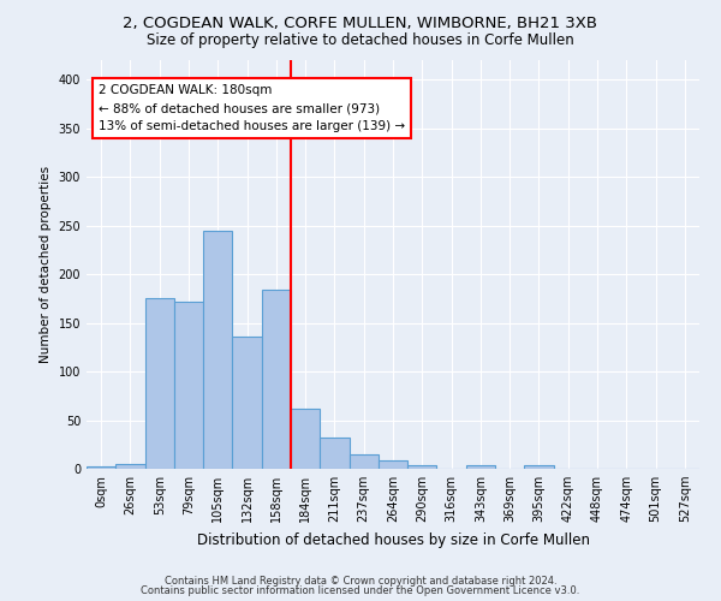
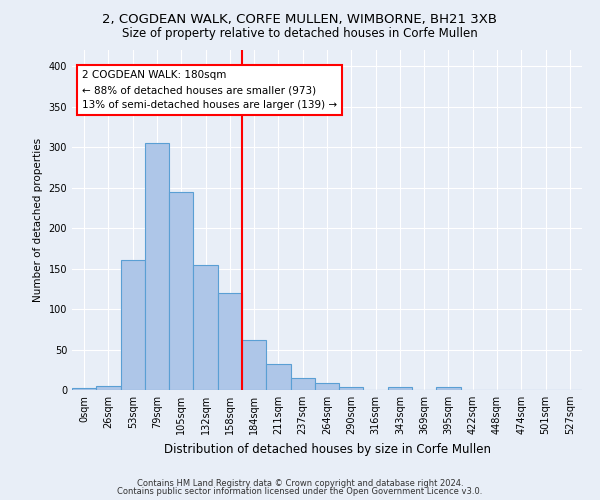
53sqm: 176 -> 160
79sqm: 172 -> 305
132sqm: 136 -> 155
158sqm: 184 -> 120
